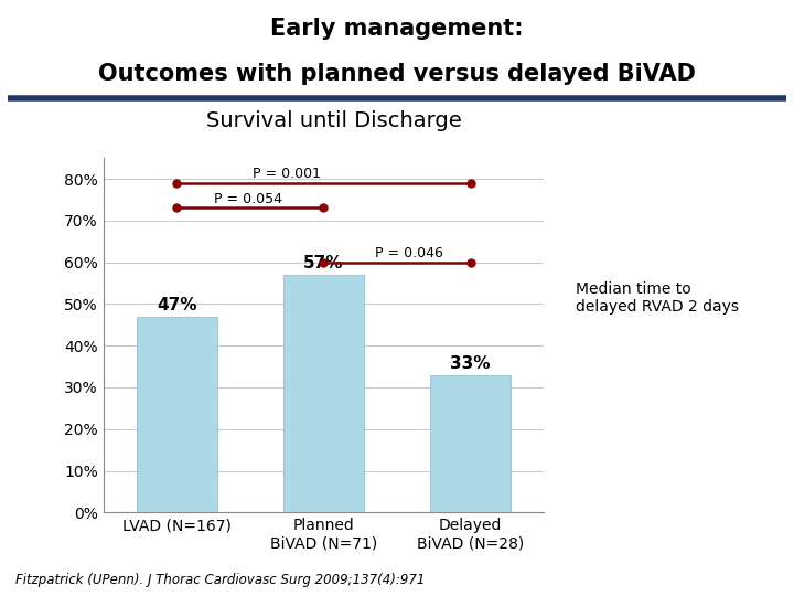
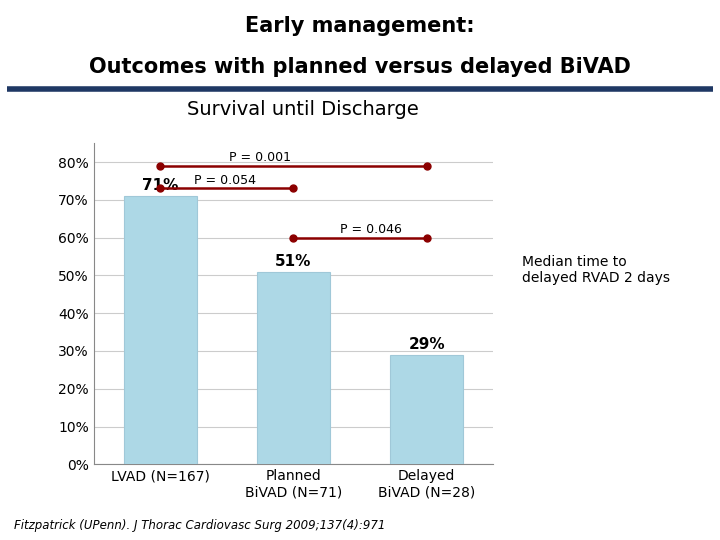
LVAD (N=167): 47% -> 71%
Planned BiVAD (N=71): 57% -> 51%
Delayed BiVAD (N=28): 33% -> 29%
